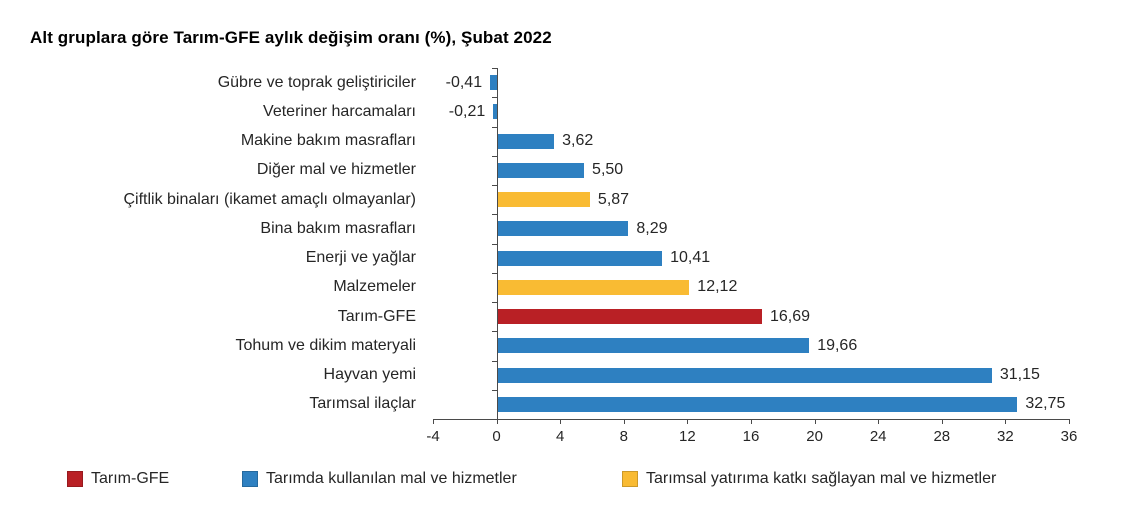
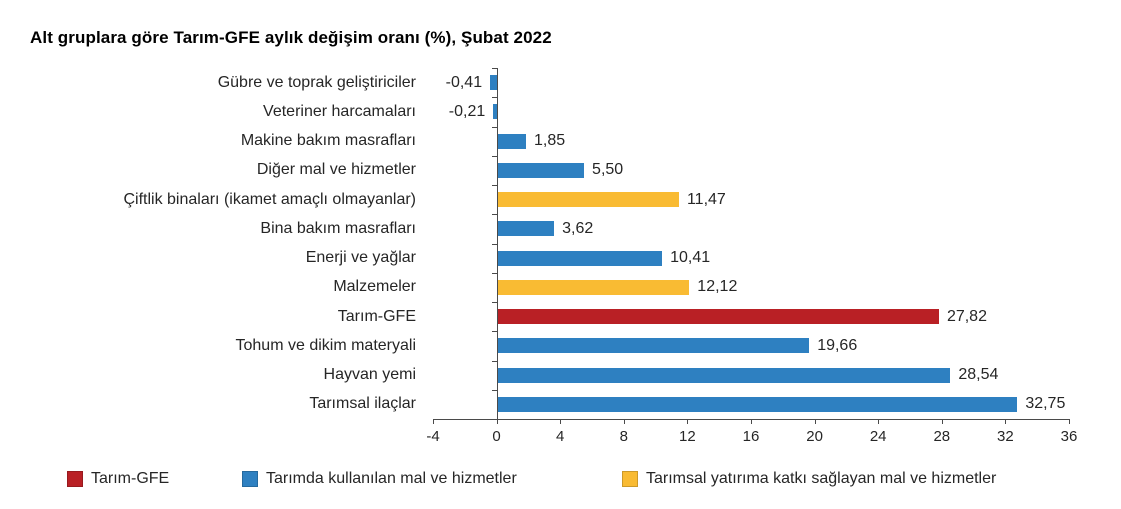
Makine bakım masrafları: 3,62 -> 1,85
Çiftlik binaları (ikamet amaçlı olmayanlar): 5,87 -> 11,47
Bina bakım masrafları: 8,29 -> 3,62
Tarım-GFE: 16,69 -> 27,82
Hayvan yemi: 31,15 -> 28,54
